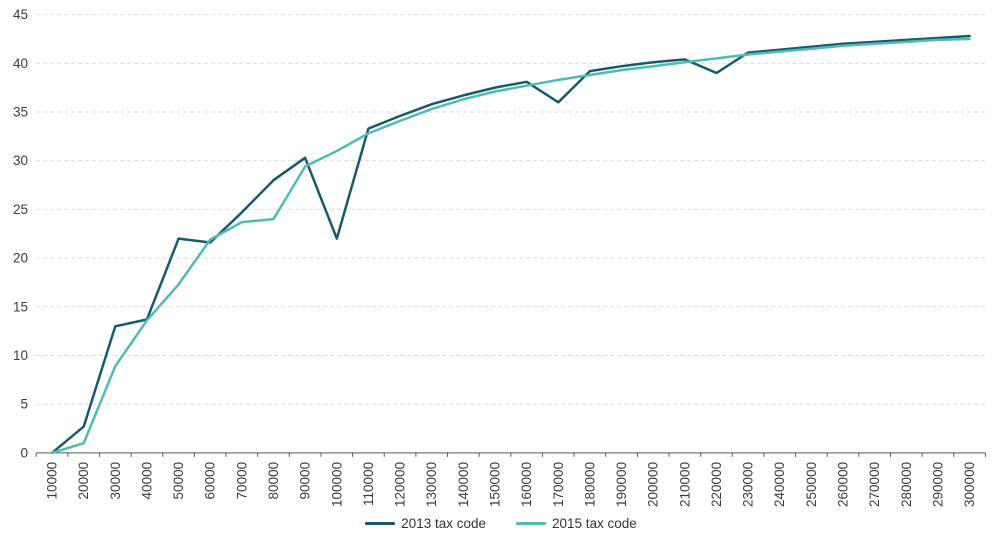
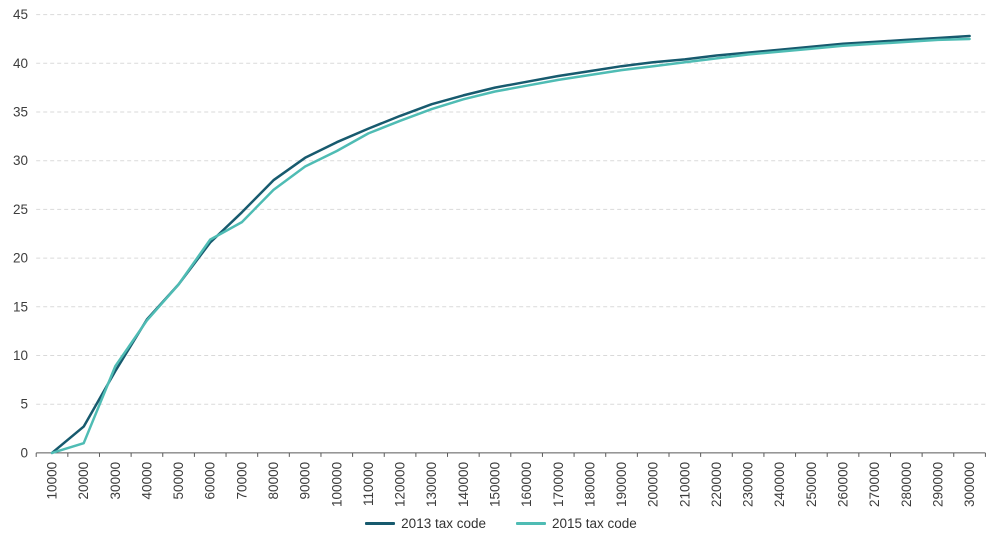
2013 tax code/30000: 13 -> 8
2013 tax code/50000: 22 -> 17
2015 tax code/80000: 24 -> 27
2013 tax code/100000: 22 -> 32
2013 tax code/170000: 36 -> 39
2013 tax code/220000: 39 -> 41
